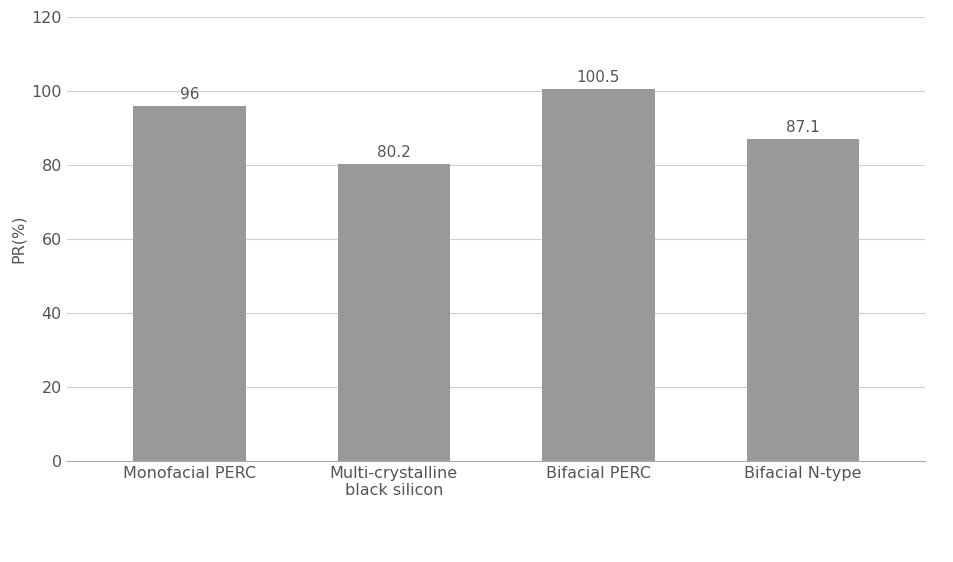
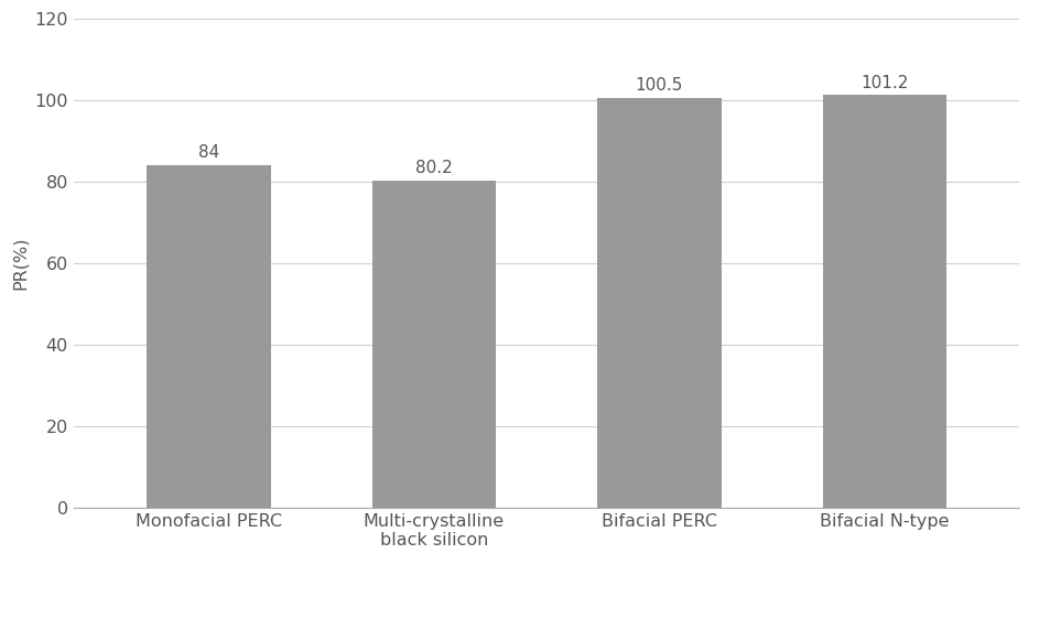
Monofacial PERC: 96 -> 84
Bifacial N-type: 87.1 -> 101.2
